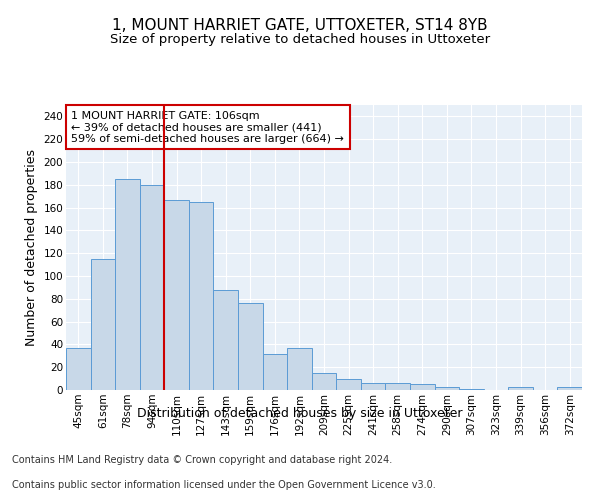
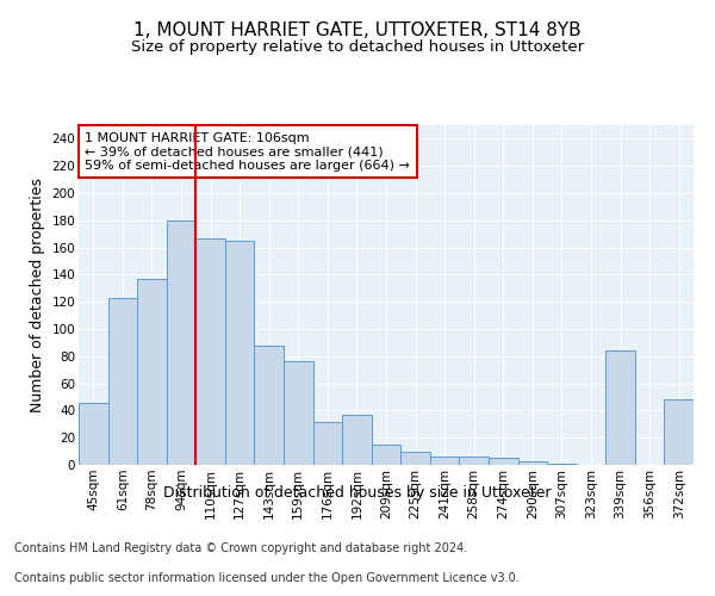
45sqm: 37 -> 46
61sqm: 115 -> 123
78sqm: 185 -> 137
339sqm: 3 -> 84
372sqm: 3 -> 48
